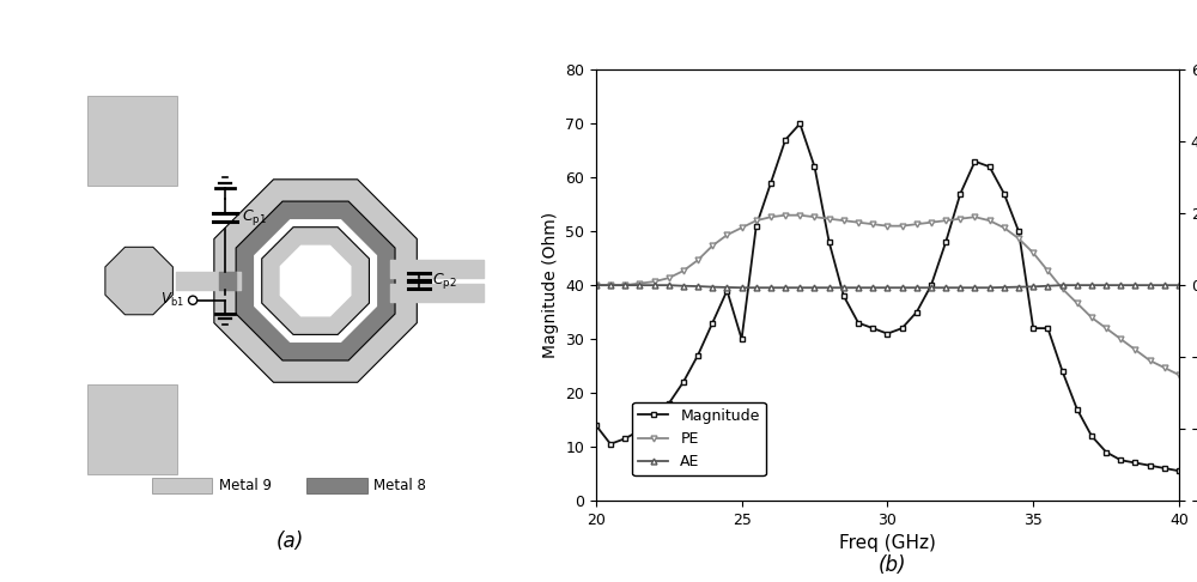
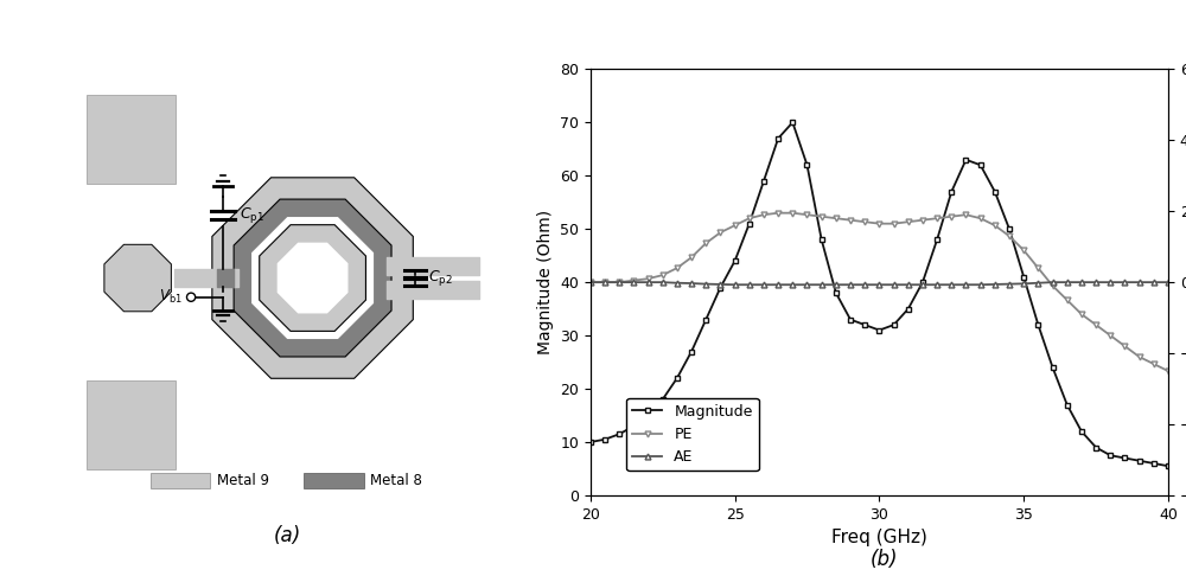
Magnitude/20: 14.0 -> 10.0
Magnitude/25: 30.0 -> 44.0
Magnitude/35: 32.0 -> 41.0
